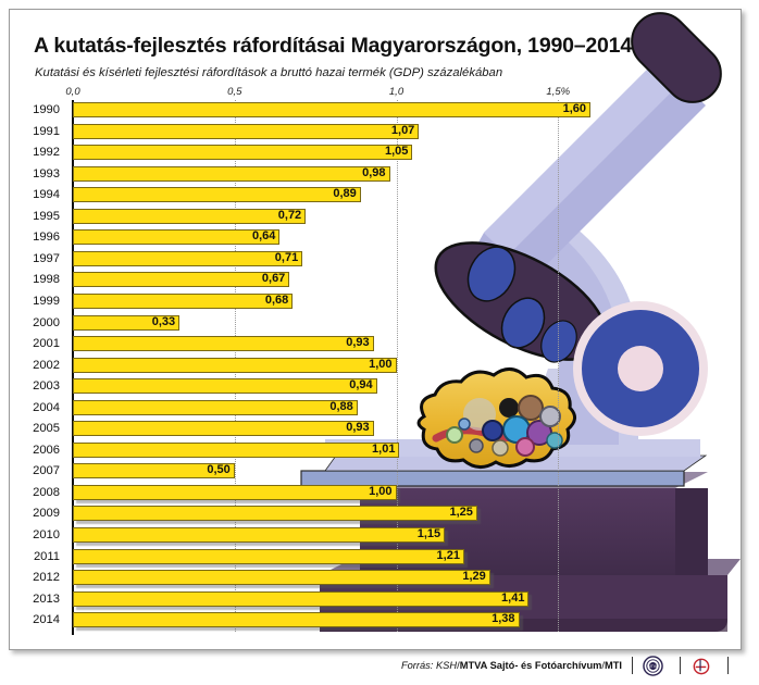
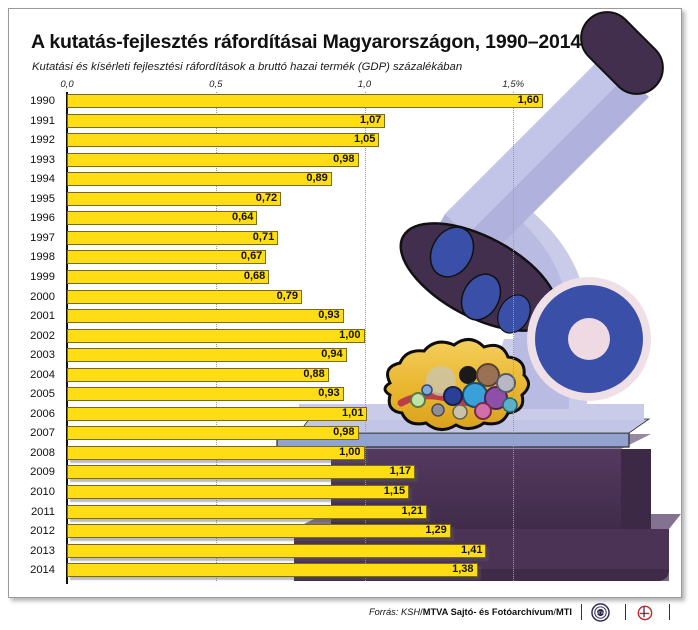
2000: 0,33 -> 0,79
2007: 0,50 -> 0,98
2009: 1,25 -> 1,17
